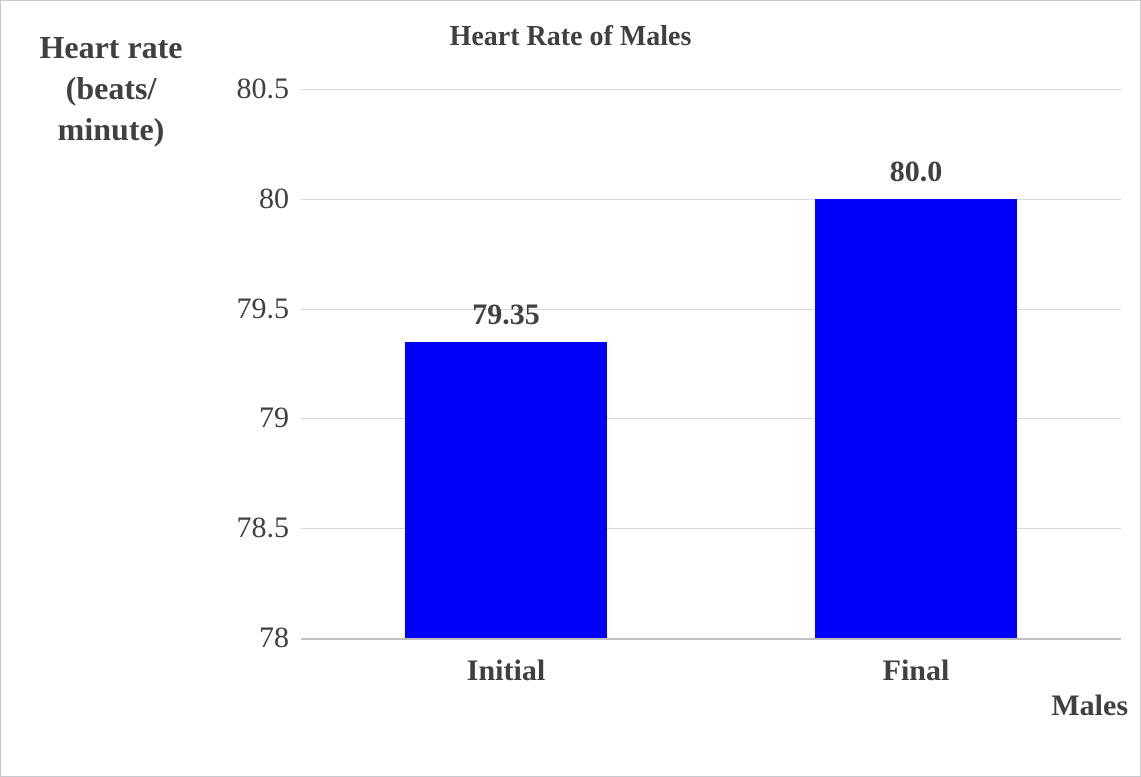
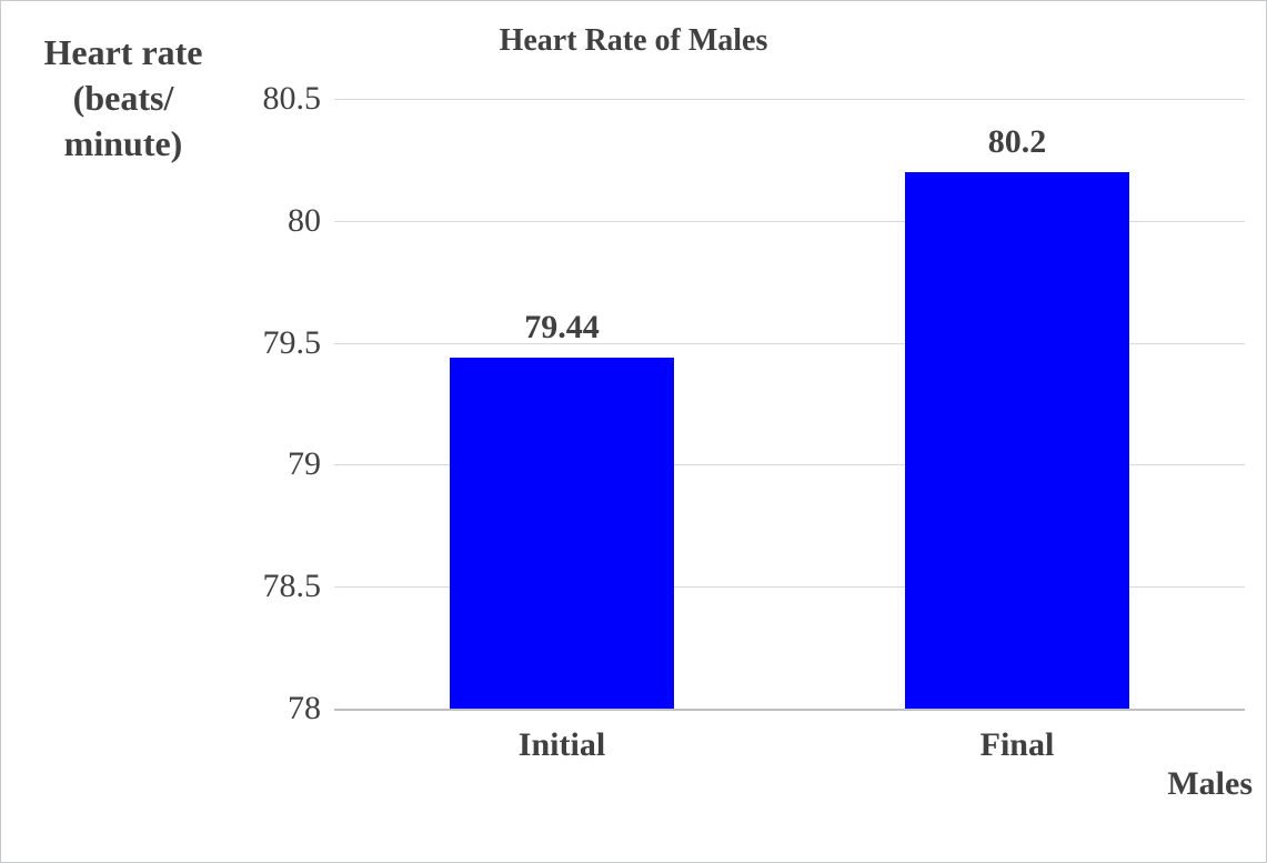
Initial: 79.35 -> 79.44
Final: 80.0 -> 80.2
